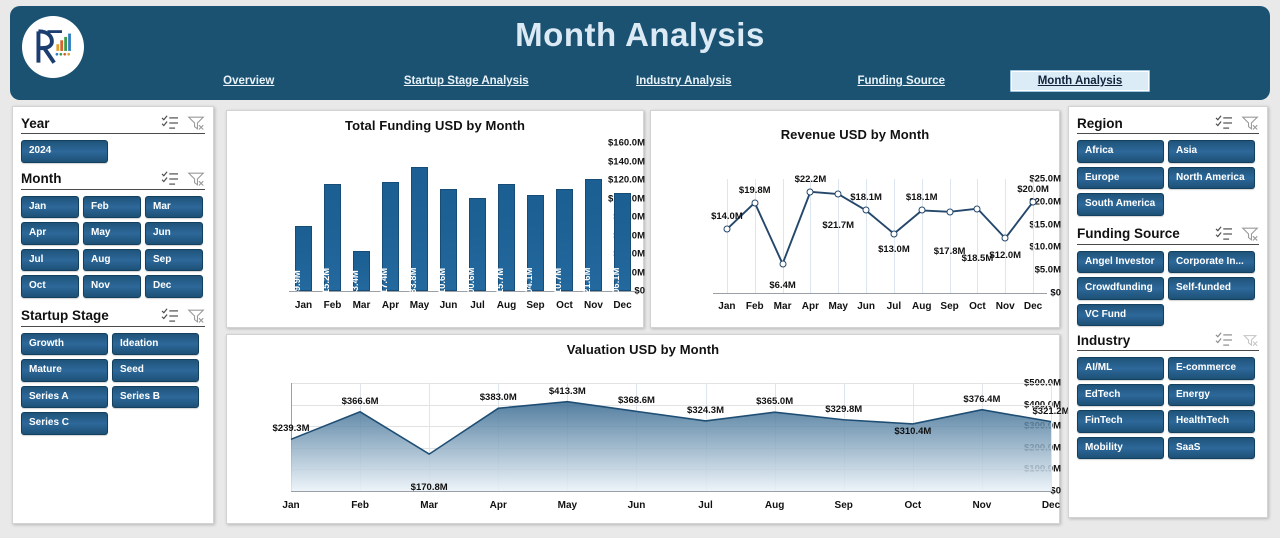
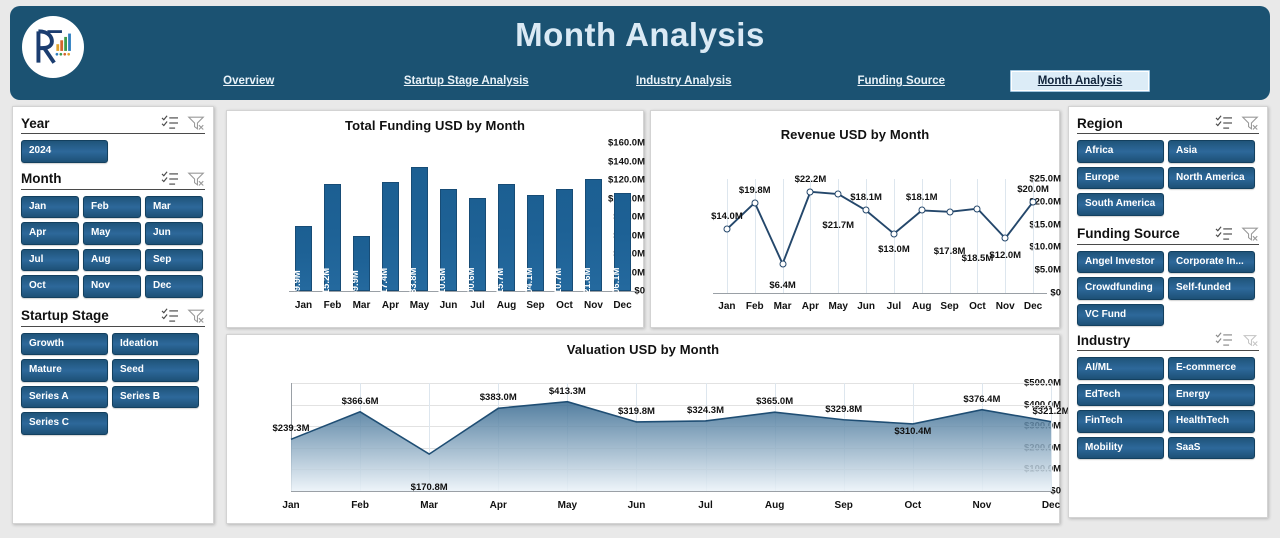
Total Funding USD by Month/Mar: $43.4M -> $59.9M
Valuation USD by Month/Jun: $368.6M -> $319.8M
